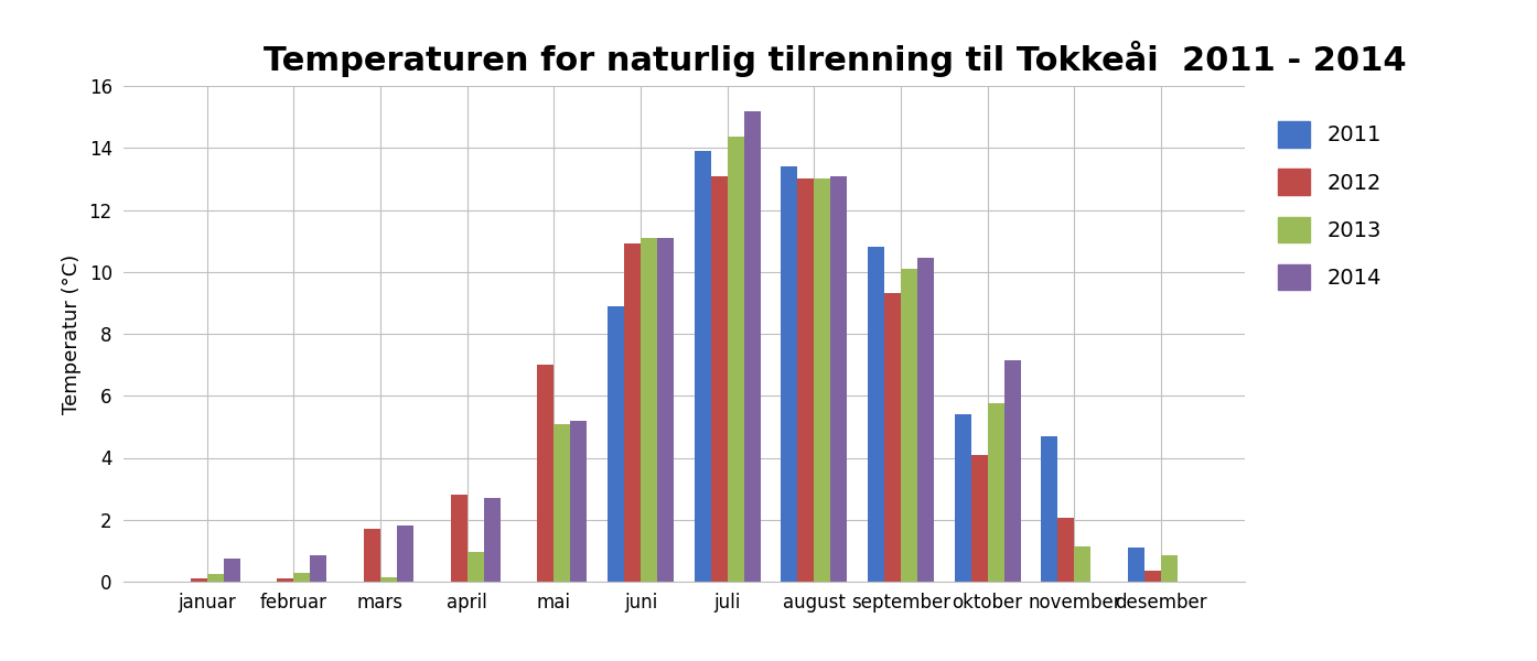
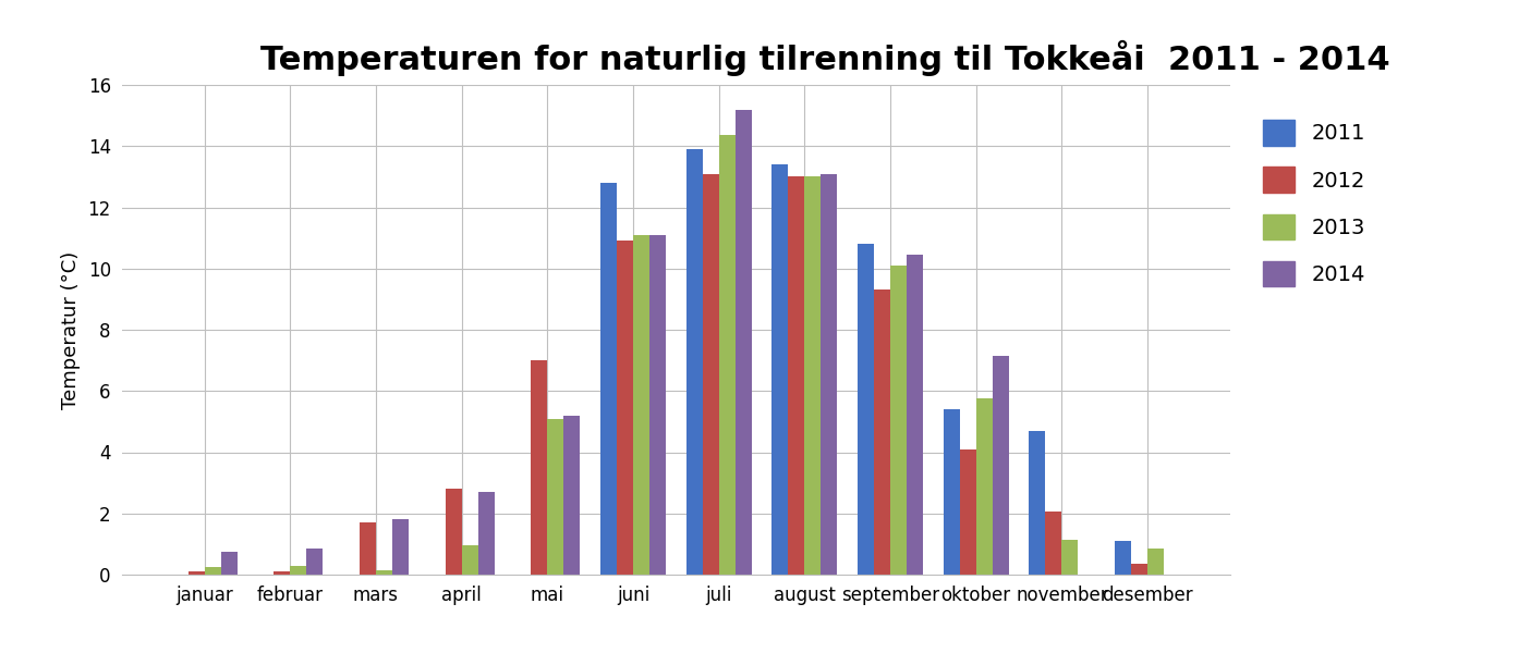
2011/juni: 8.9 -> 12.8
